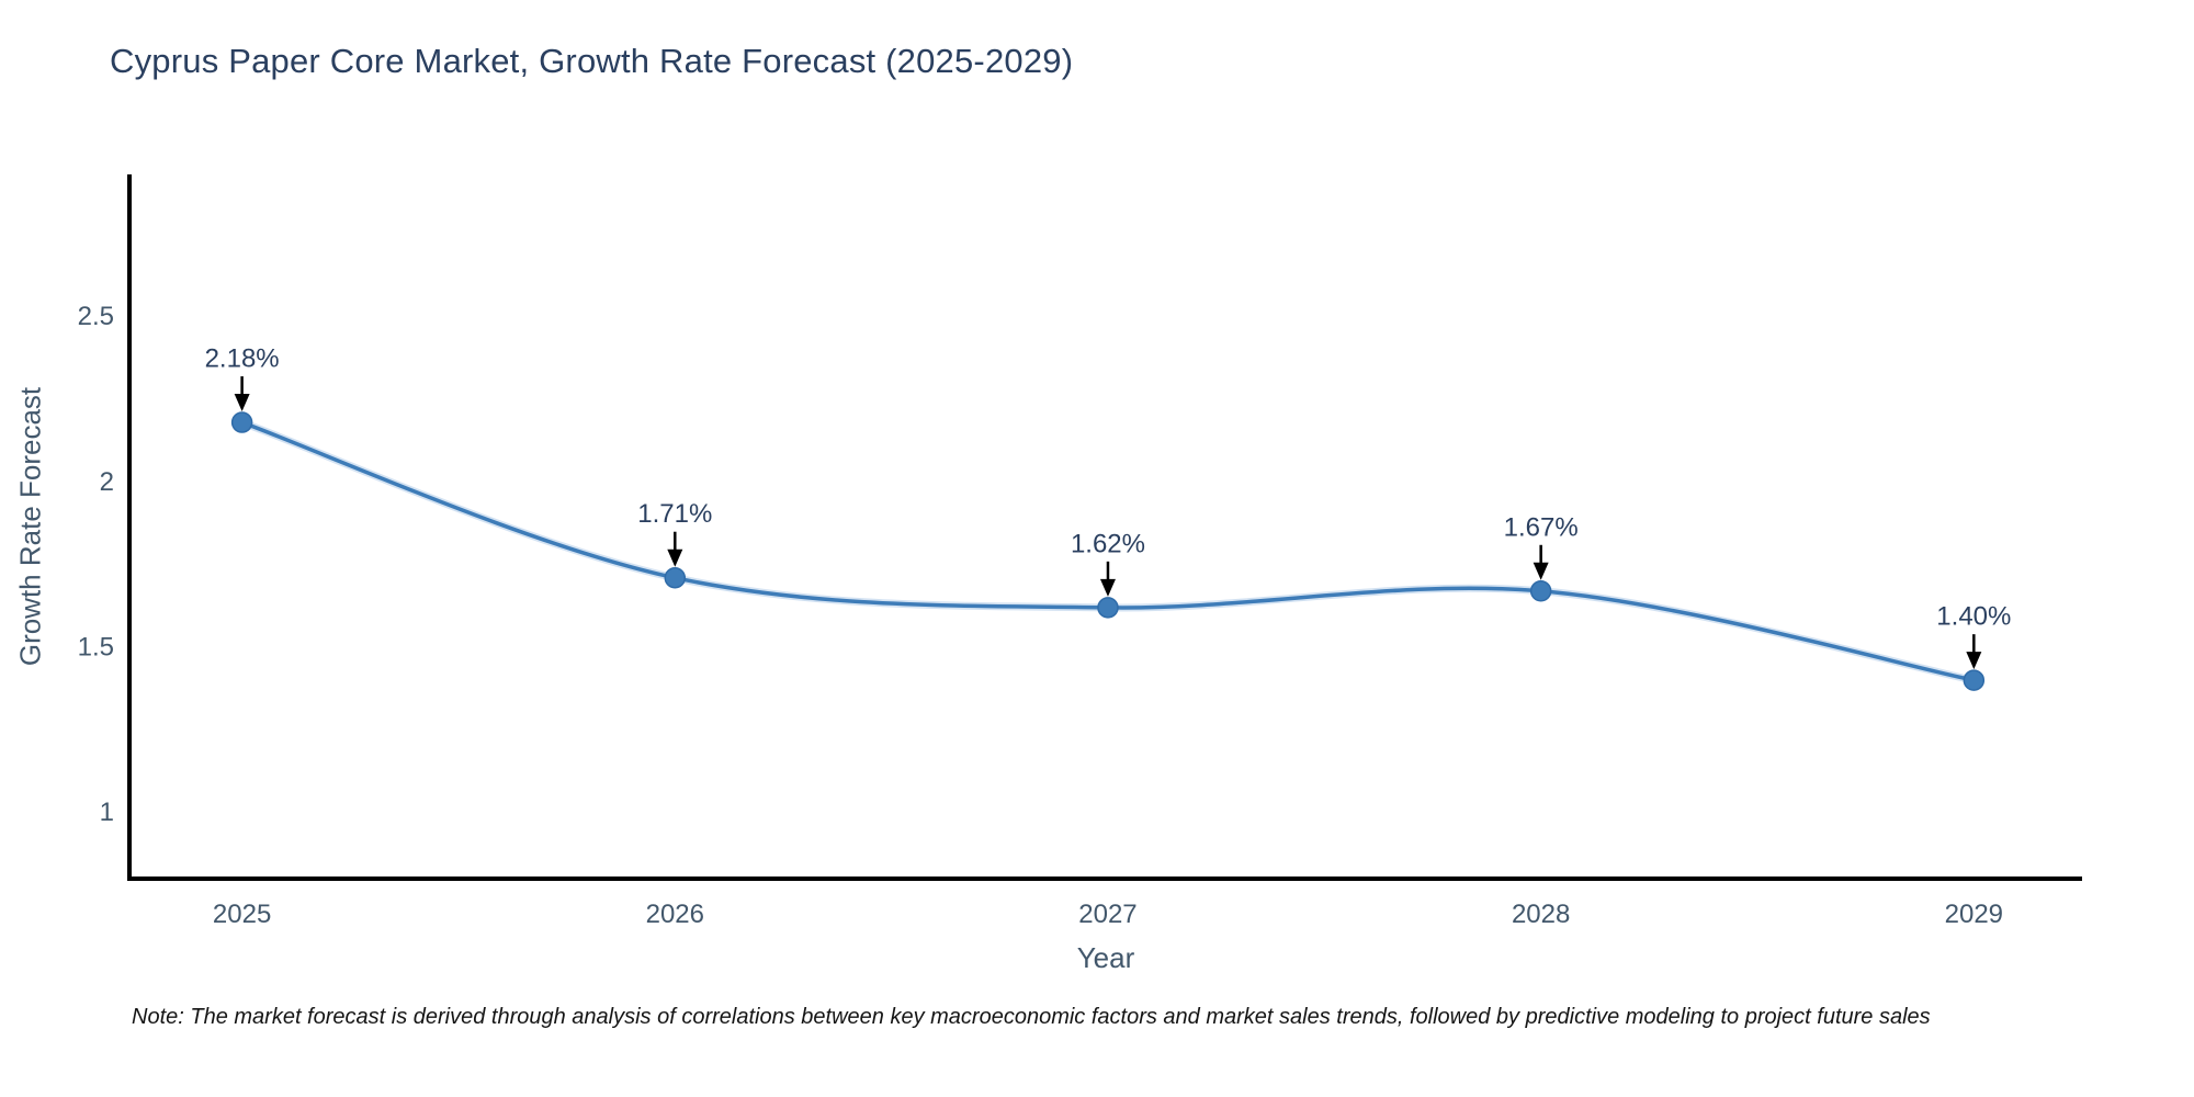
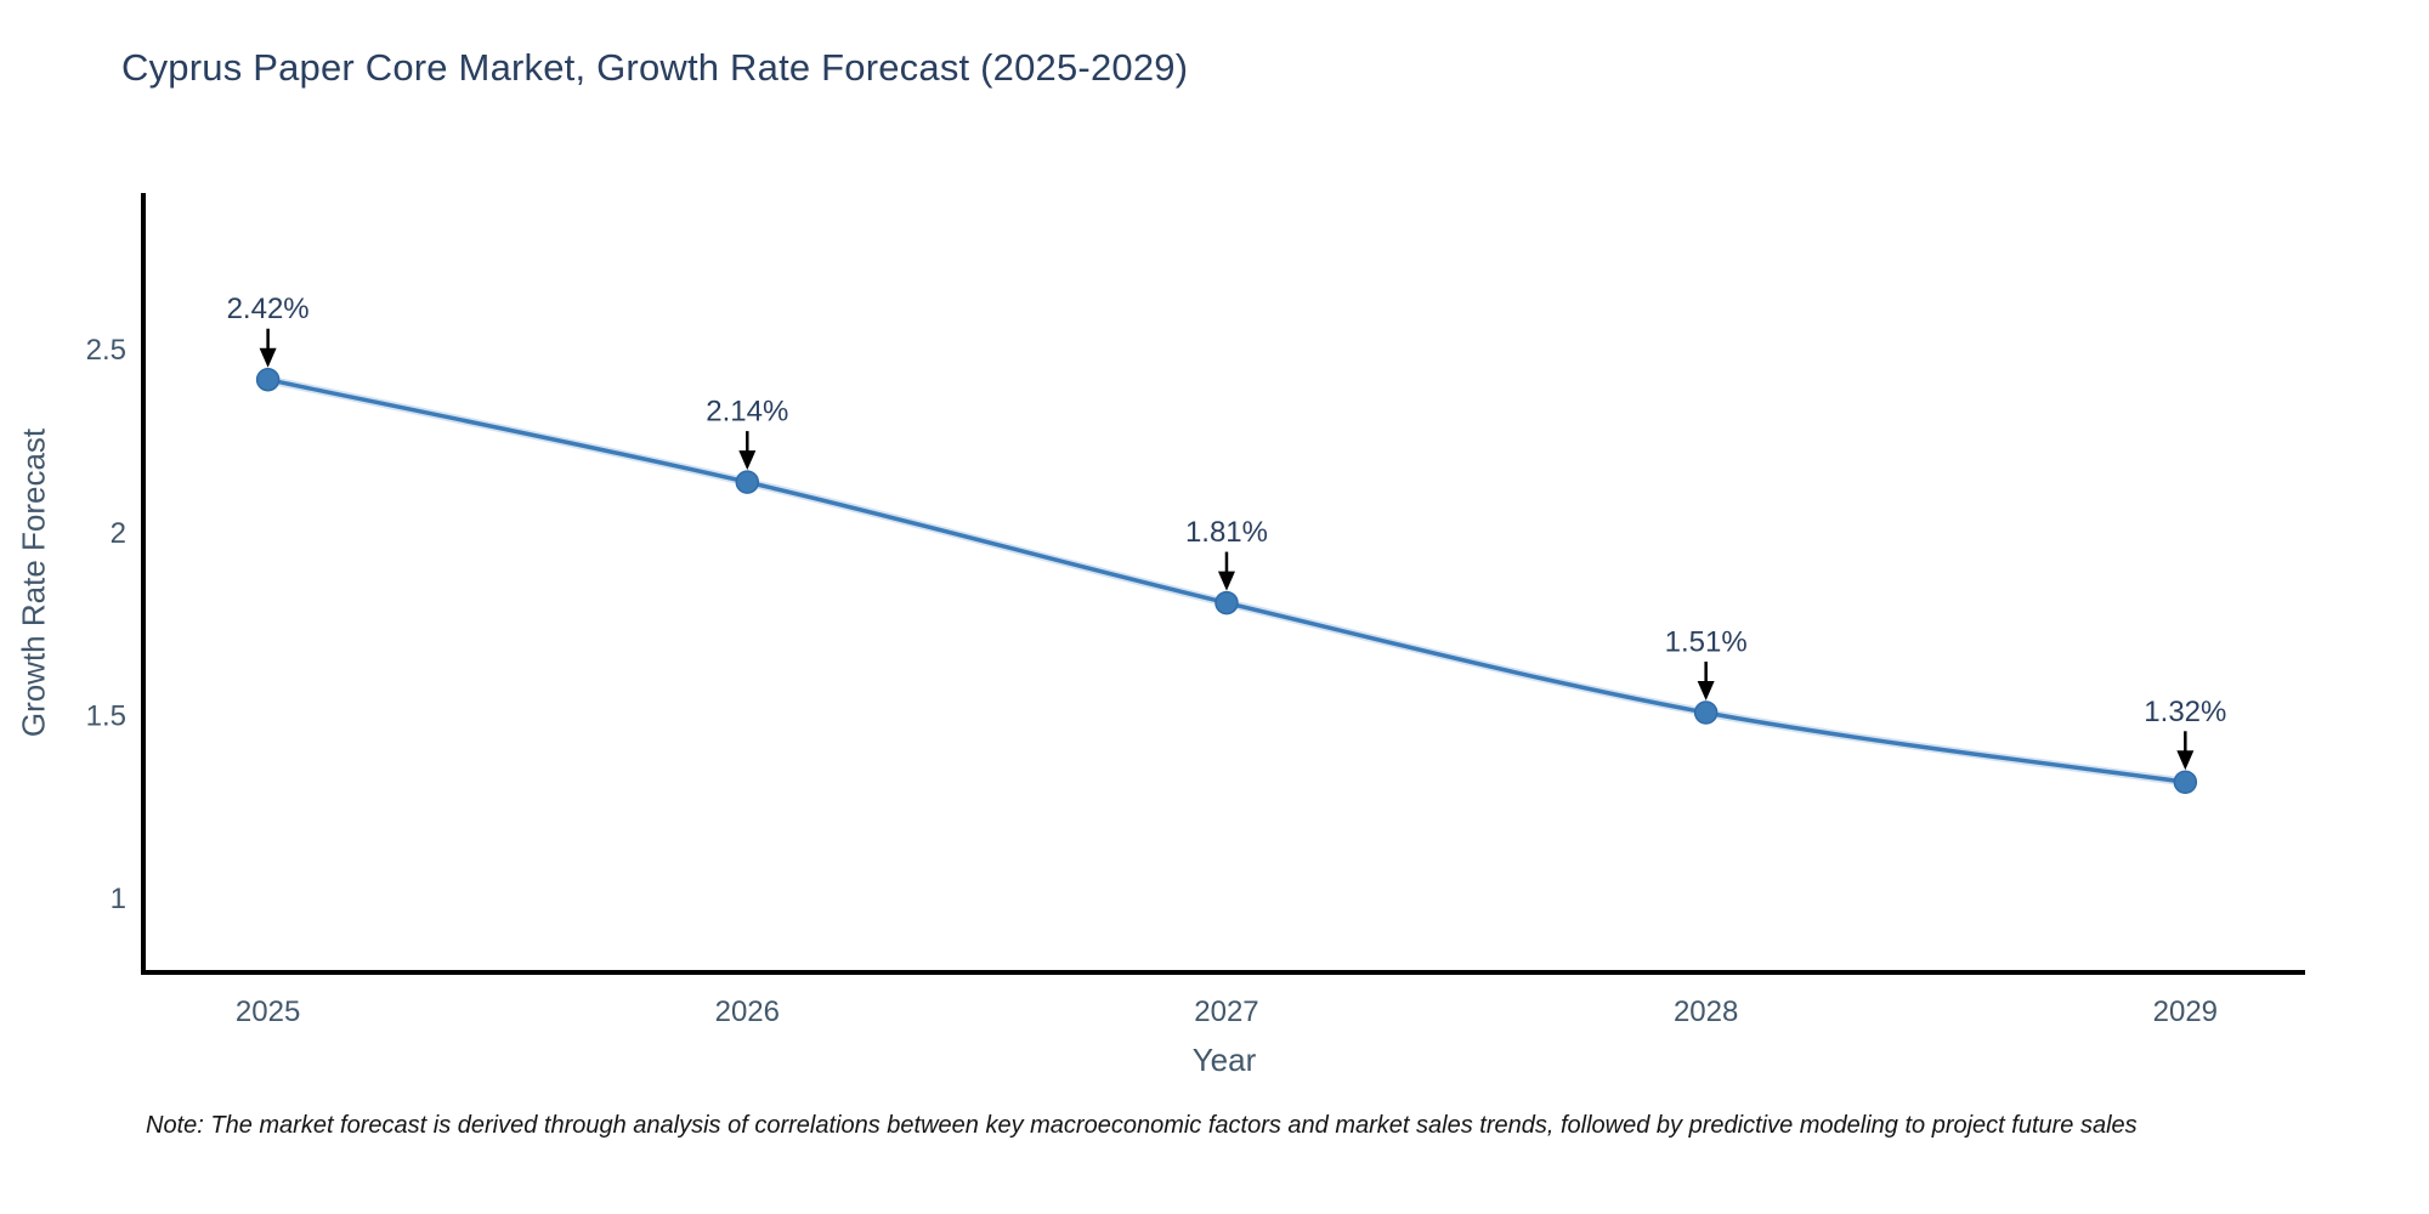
2025: 2.18% -> 2.42%
2026: 1.71% -> 2.14%
2027: 1.62% -> 1.81%
2028: 1.67% -> 1.51%
2029: 1.40% -> 1.32%
